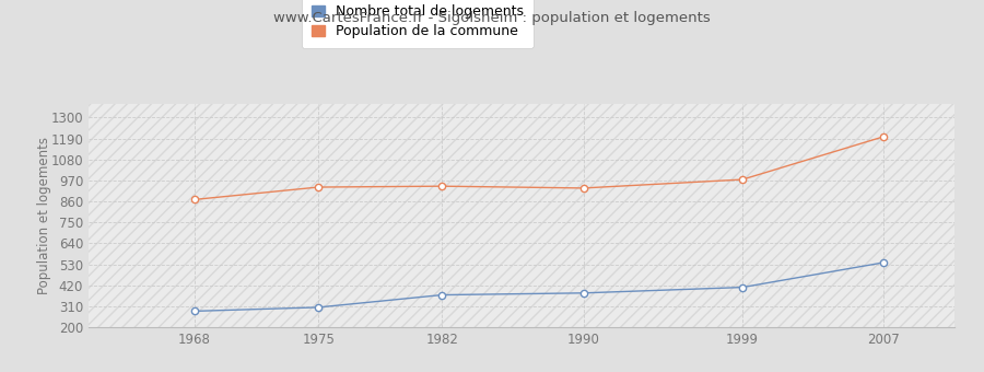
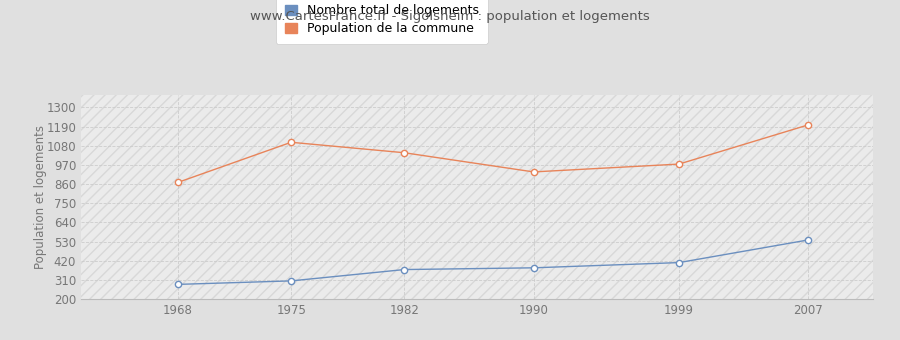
Population de la commune/1975: 940 -> 1100
Population de la commune/1982: 940 -> 1040
